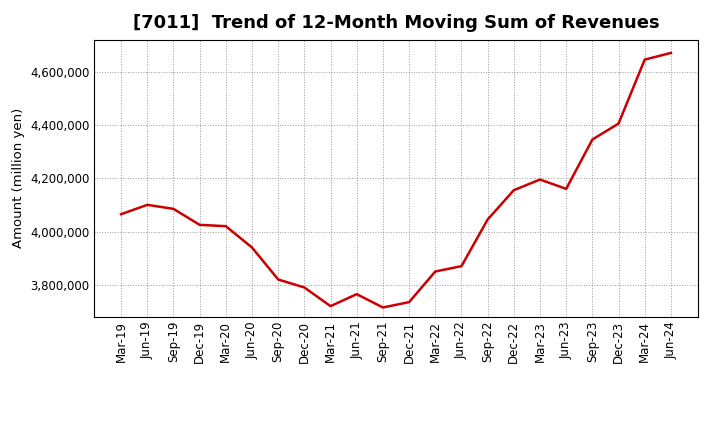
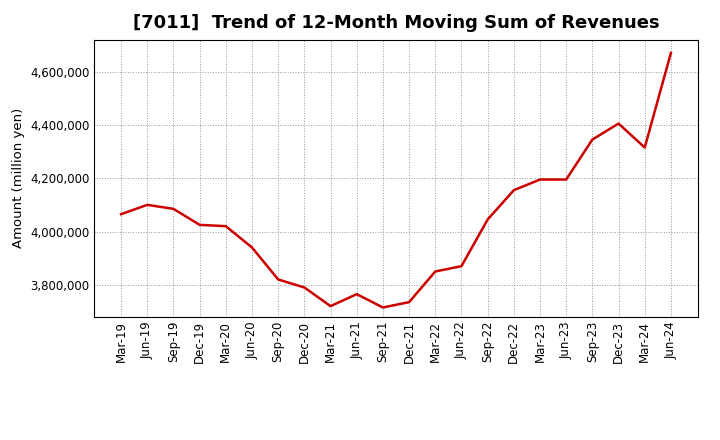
Jun-23: 4,160,000 -> 4,195,000
Mar-24: 4,645,000 -> 4,315,000
